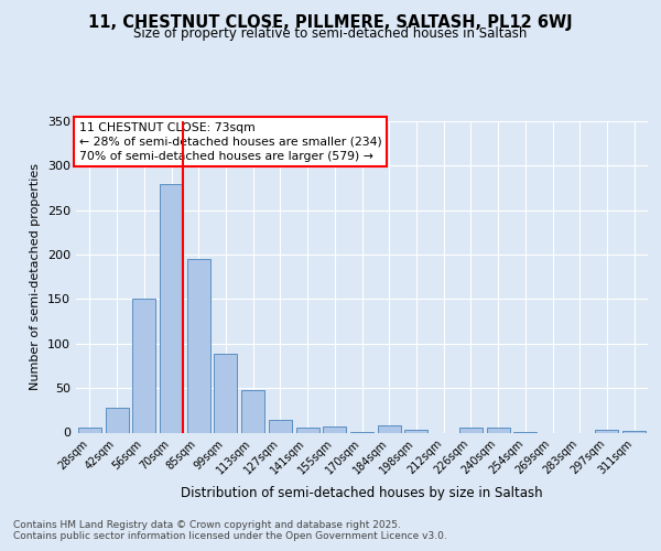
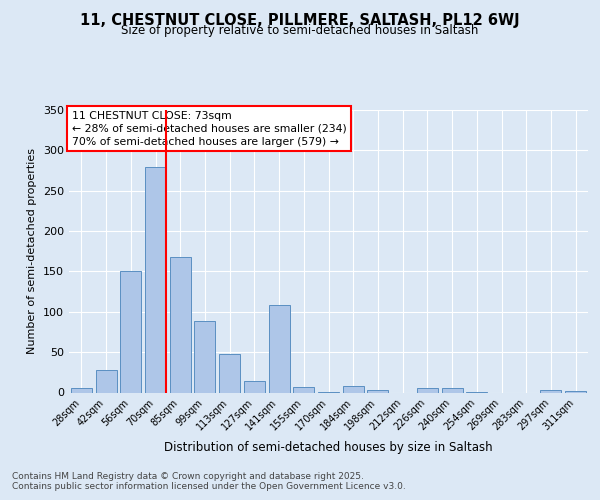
85sqm: 195 -> 168
141sqm: 6 -> 108
